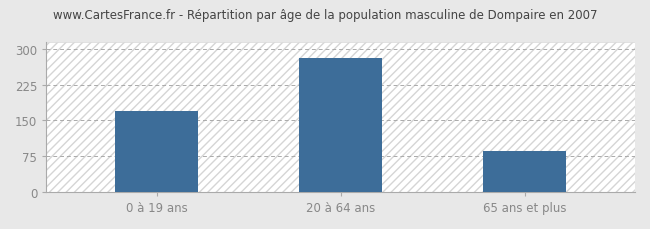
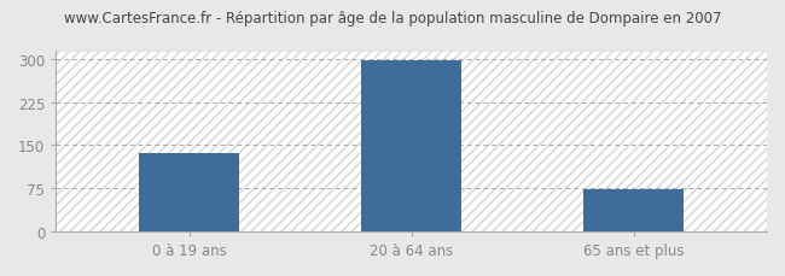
0 à 19 ans: 170 -> 136
20 à 64 ans: 280 -> 297
65 ans et plus: 85 -> 74
